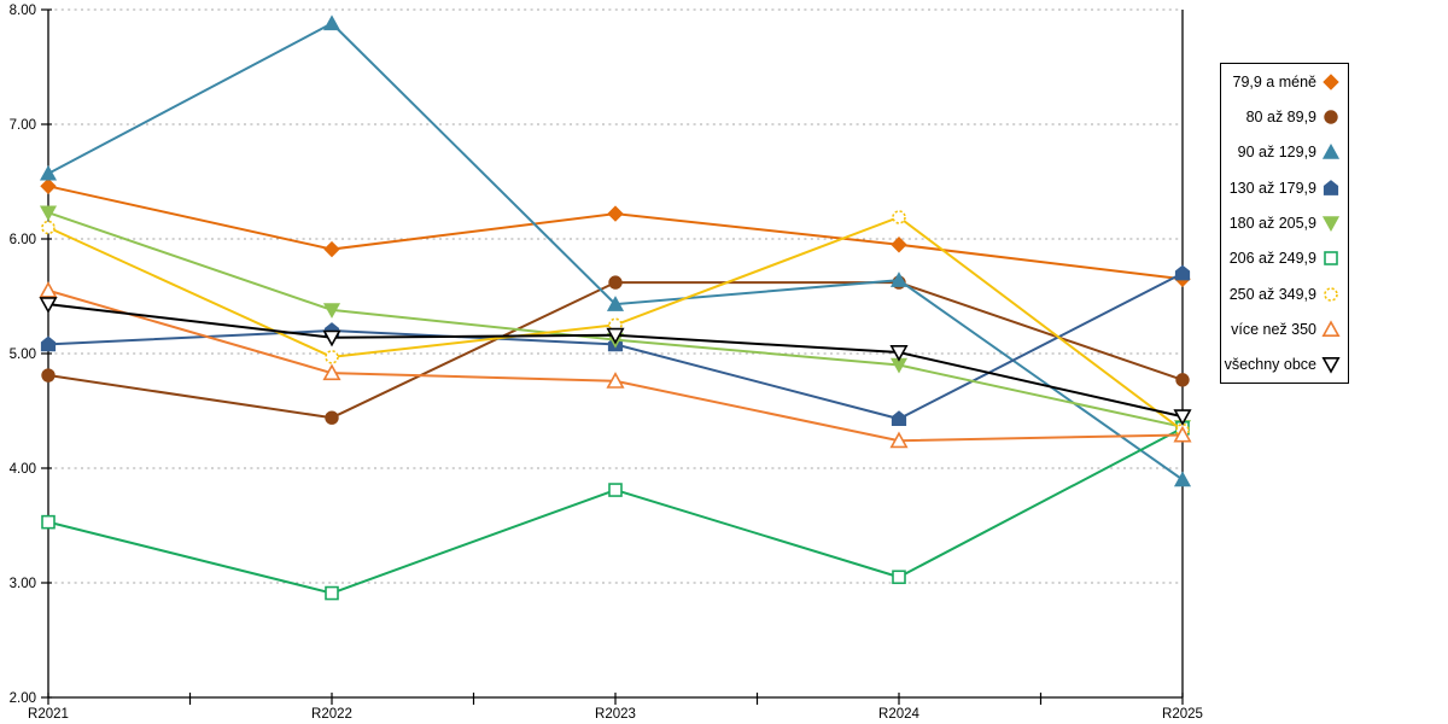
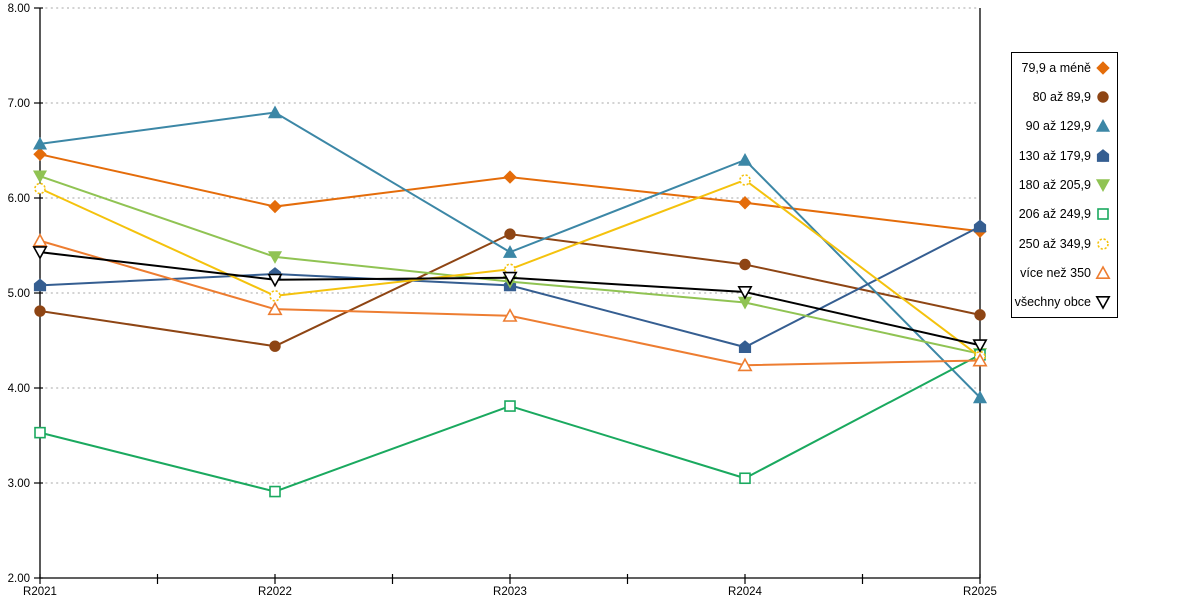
90 až 129,9/R2022: 7.9 -> 6.9
80 až 89,9/R2024: 5.6 -> 5.3
90 až 129,9/R2024: 5.6 -> 6.4
